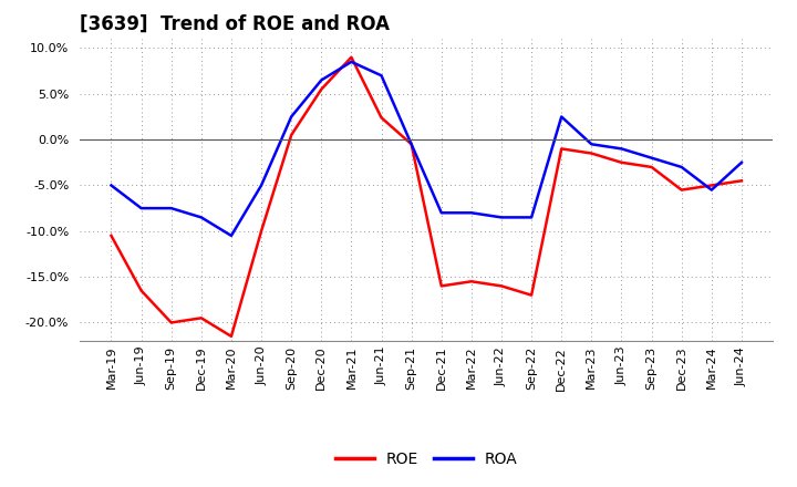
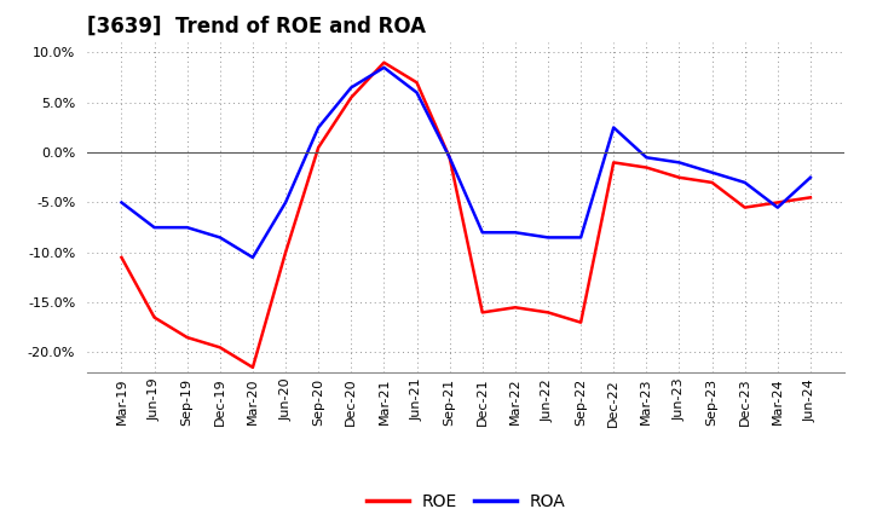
ROE/Sep-19: -20.0% -> -18.5%
ROE/Jun-21: 2.4% -> 7.0%
ROA/Jun-21: 7.0% -> 6.0%
